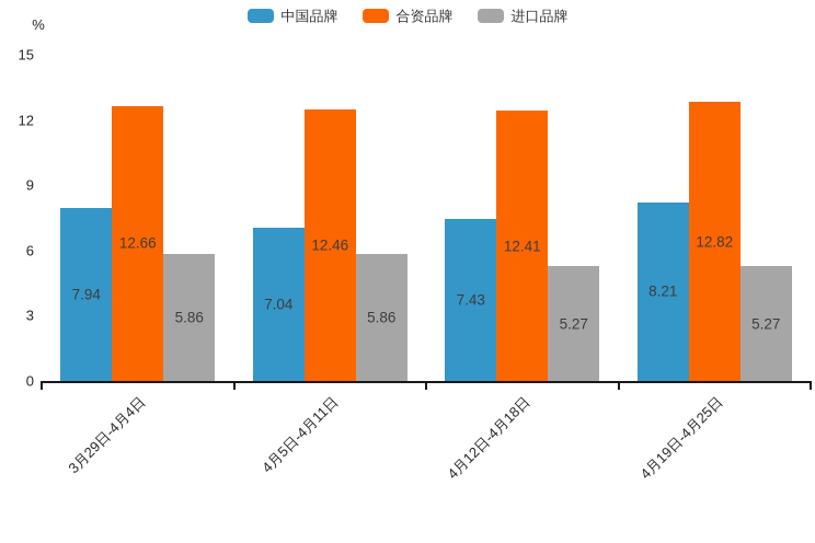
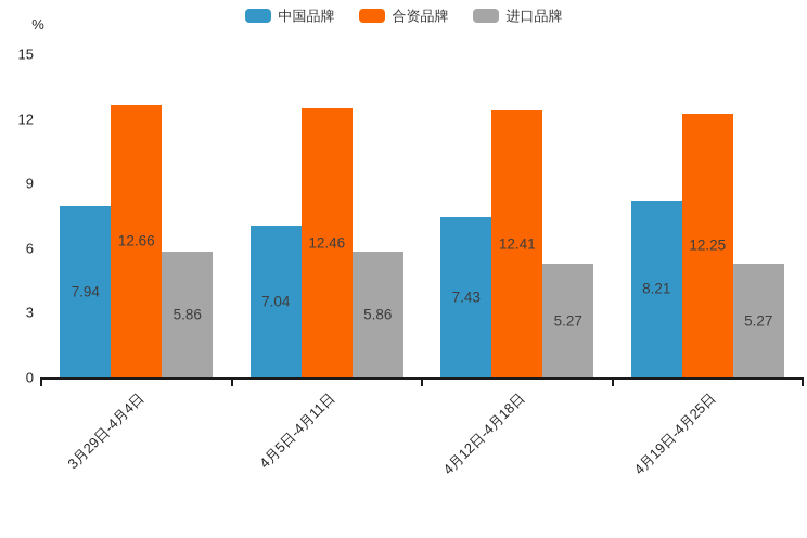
合资品牌/4月19日-4月25日: 12.82 -> 12.25
